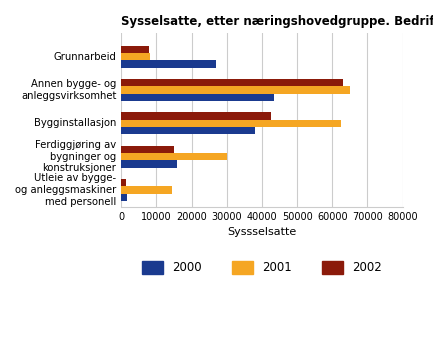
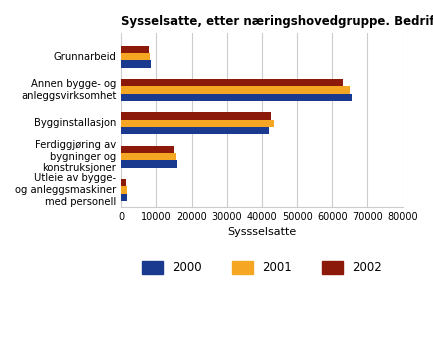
2000/Grunnarbeid: 27000 -> 8500
2000/Annen bygge- og anleggsvirksomhet: 43500 -> 65500
2001/Bygginstallasjon: 62500 -> 43500
2000/Bygginstallasjon: 38000 -> 42000
2001/Ferdiggjøring av bygninger og konstruksjoner: 30000 -> 15500
2001/Utleie av bygge- og anleggsmaskiner med personell: 14500 -> 1600
